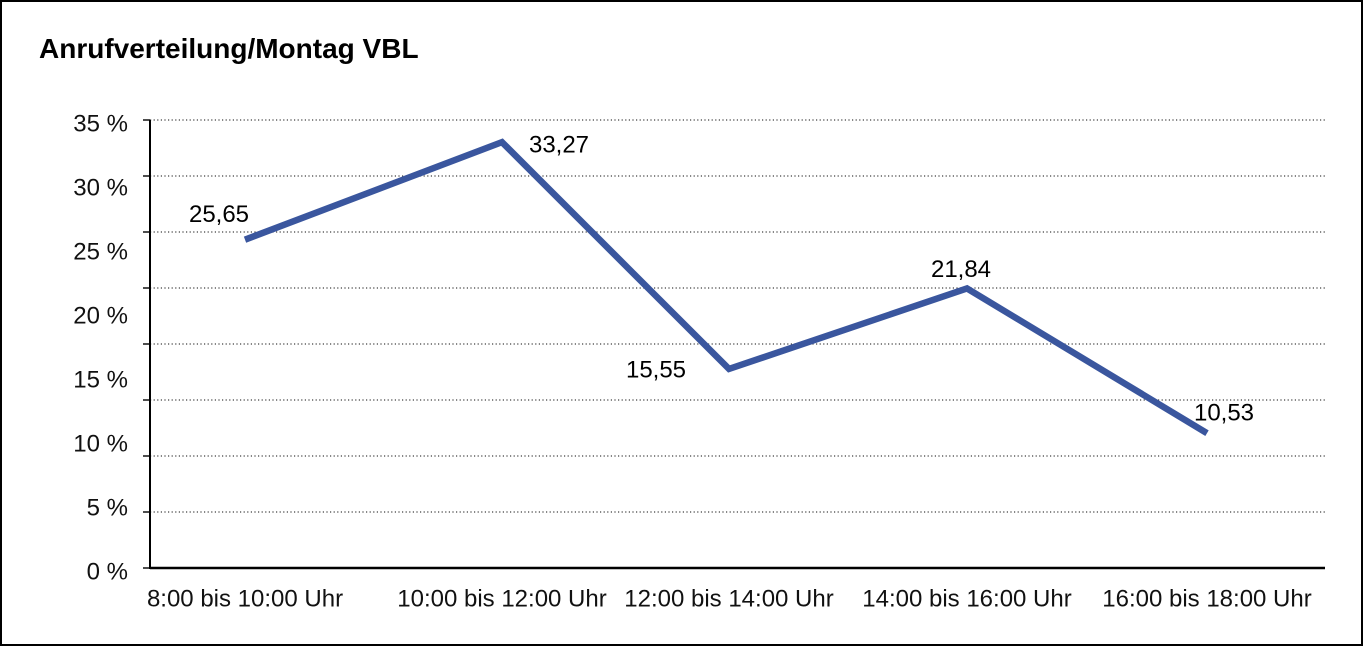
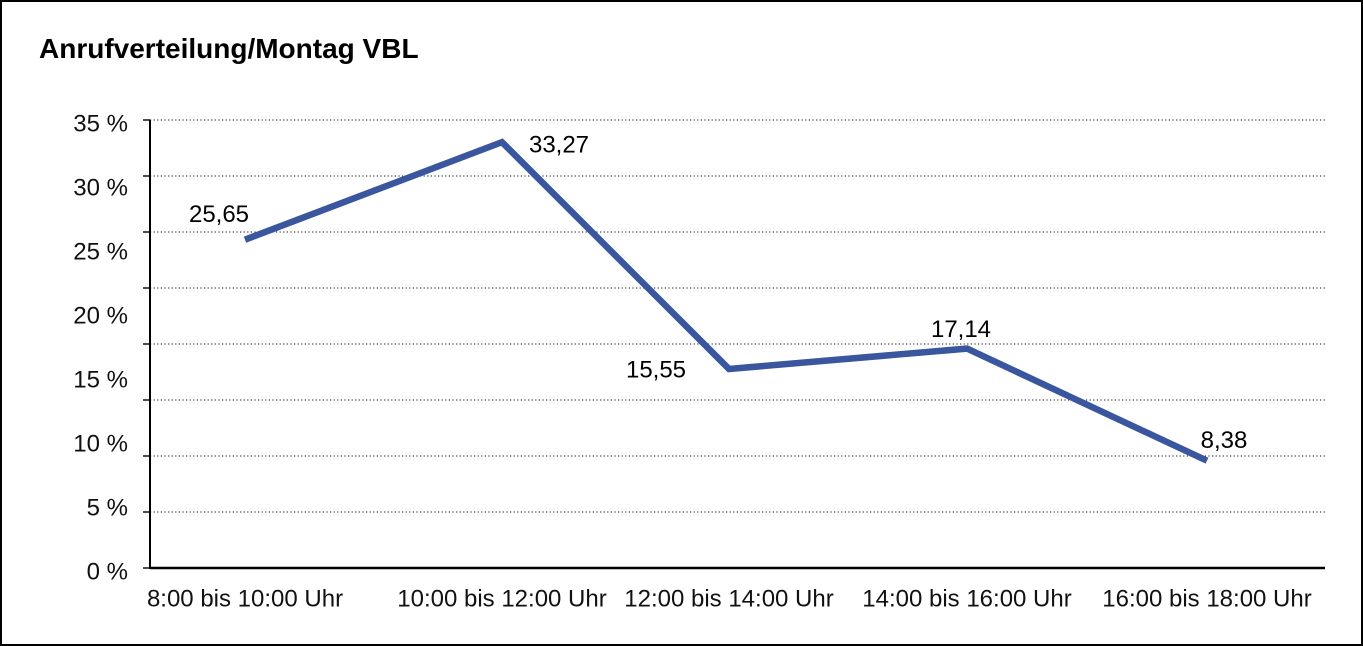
14:00 bis 16:00 Uhr: 21,84 -> 17,14
16:00 bis 18:00 Uhr: 10,53 -> 8,38
